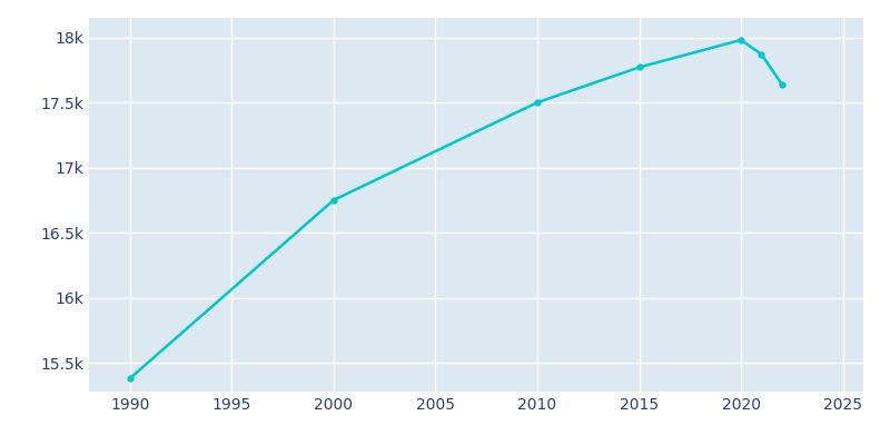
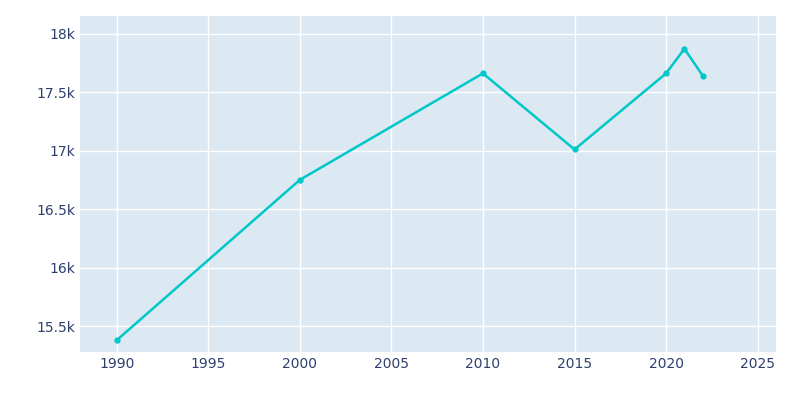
2010: 17.50k -> 17.66k
2015: 17.77k -> 17.01k
2020: 17.98k -> 17.66k
